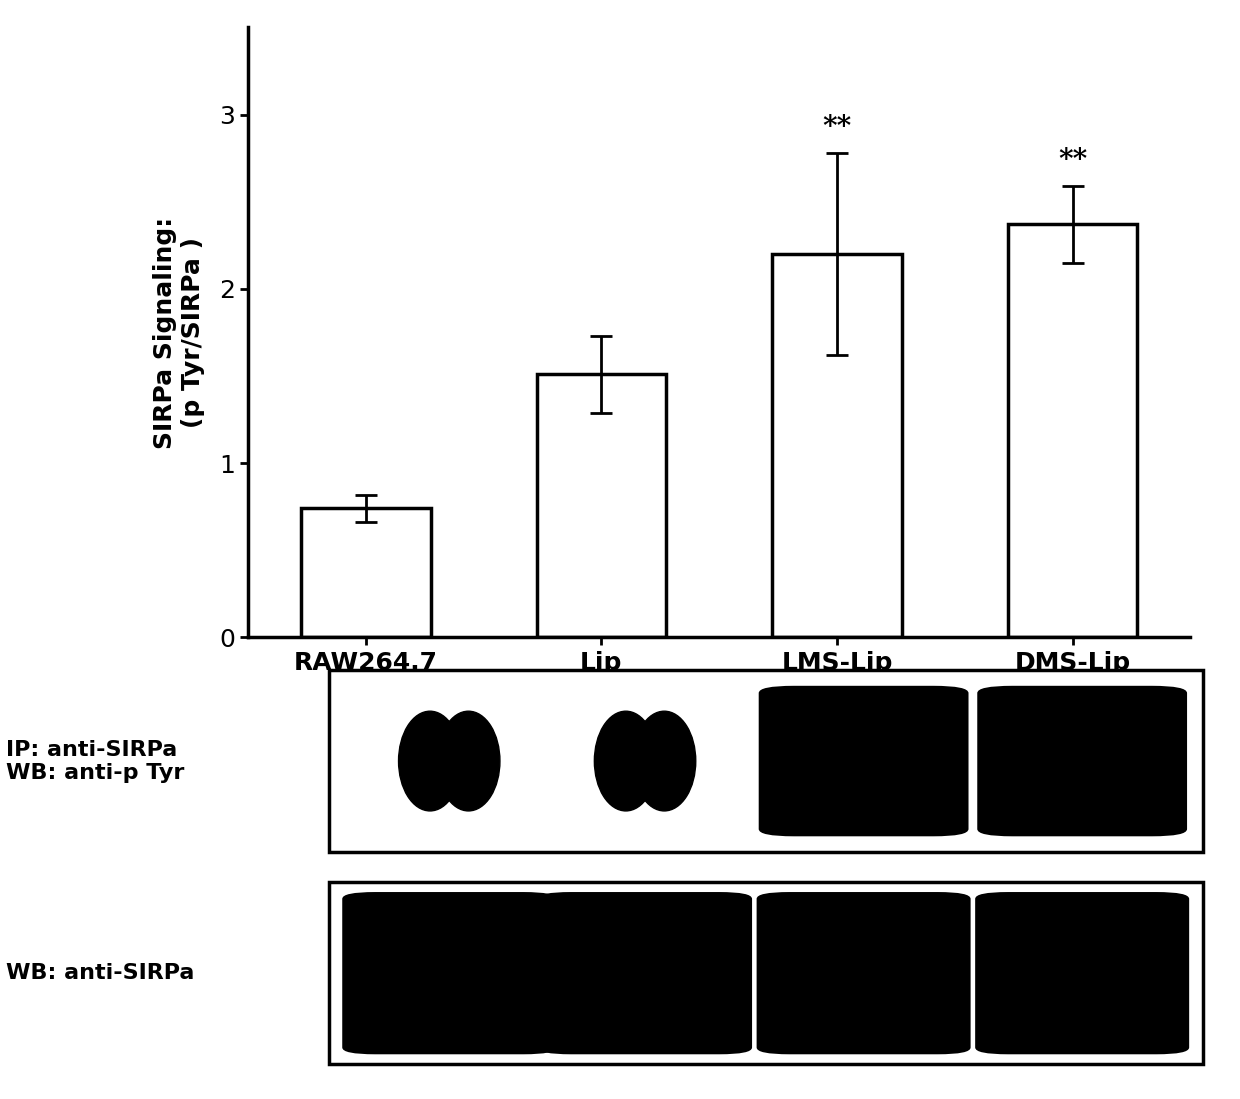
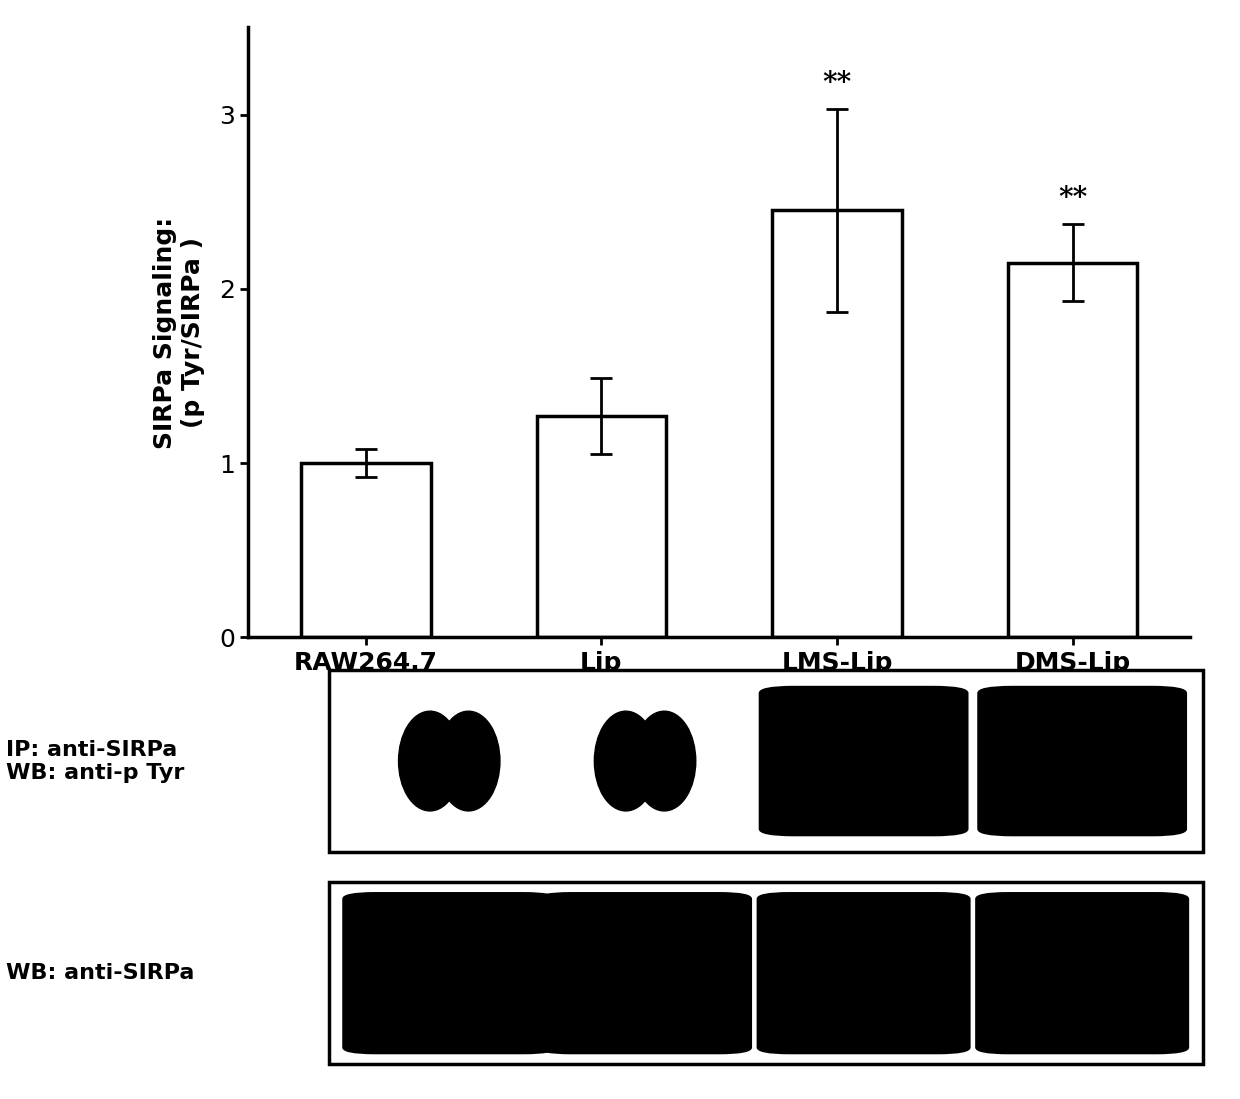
RAW264.7: 0.74 -> 1.00
Lip: 1.51 -> 1.27
LMS-Lip: 2.20 -> 2.45
DMS-Lip: 2.37 -> 2.15
